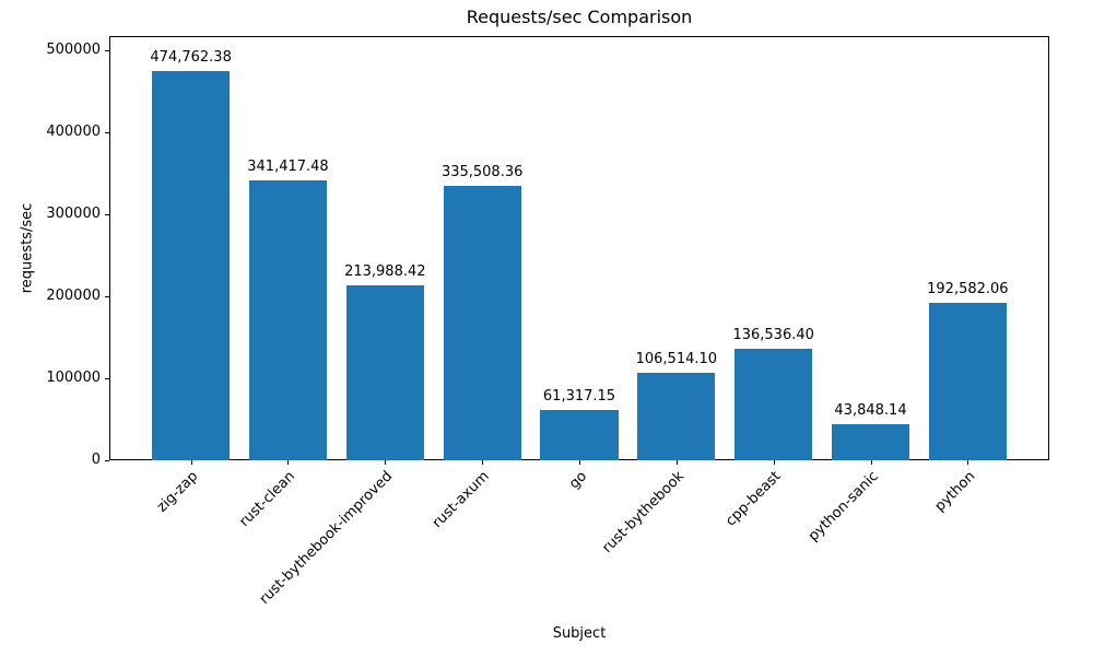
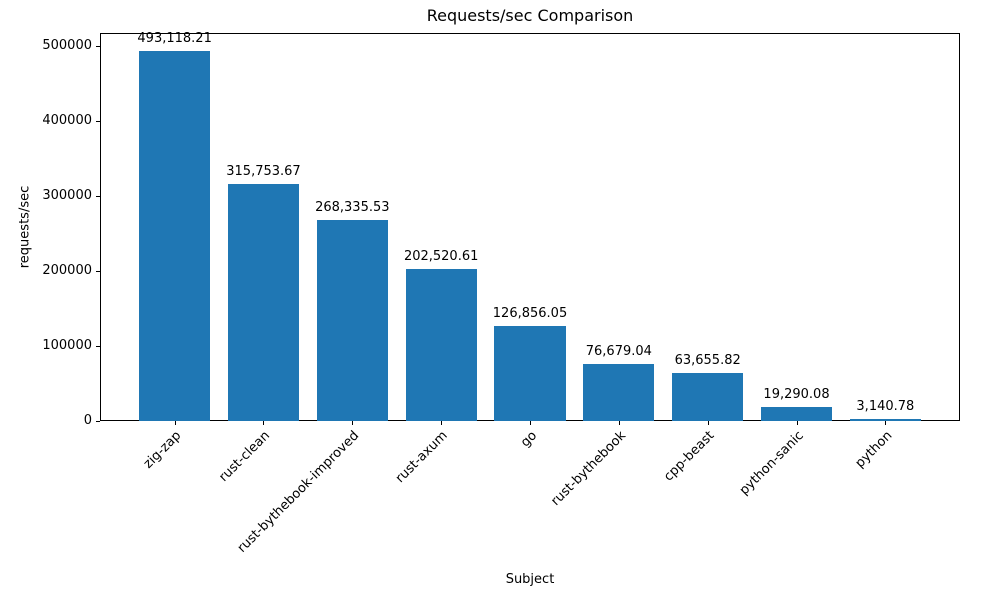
zig-zap: 474,762.38 -> 493,118.21
rust-clean: 341,417.48 -> 315,753.67
rust-bythebook-improved: 213,988.42 -> 268,335.53
rust-axum: 335,508.36 -> 202,520.61
go: 61,317.15 -> 126,856.05
rust-bythebook: 106,514.10 -> 76,679.04
cpp-beast: 136,536.40 -> 63,655.82
python-sanic: 43,848.14 -> 19,290.08
python: 192,582.06 -> 3,140.78
